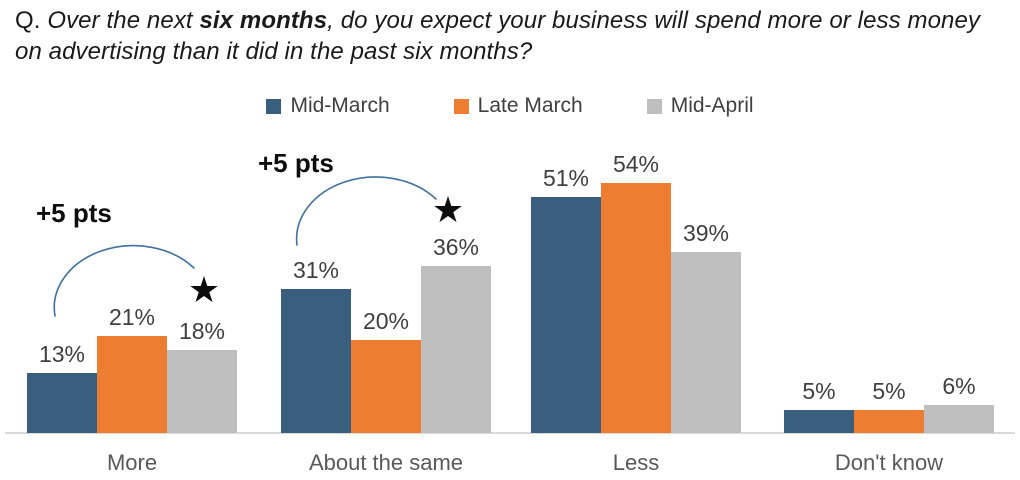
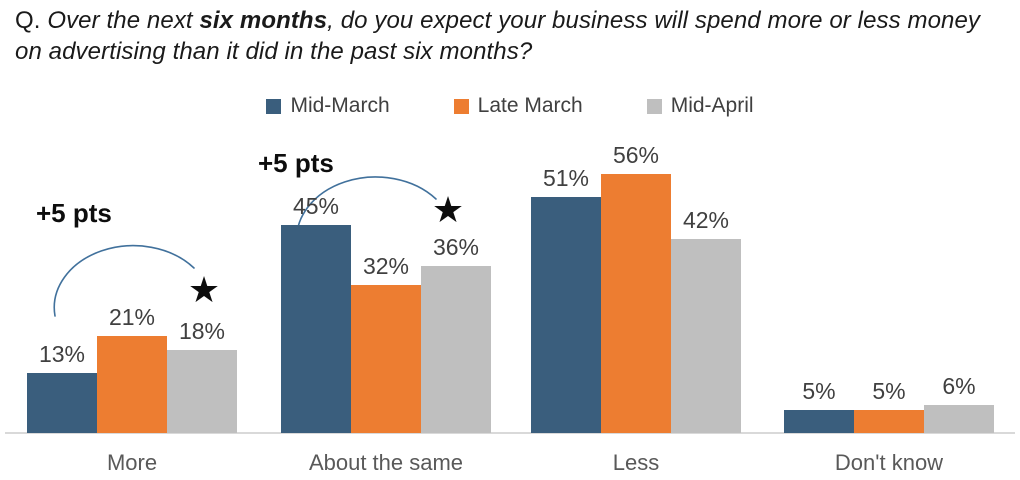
Mid-March/About the same: 31% -> 45%
Late March/About the same: 20% -> 32%
Late March/Less: 54% -> 56%
Mid-April/Less: 39% -> 42%
